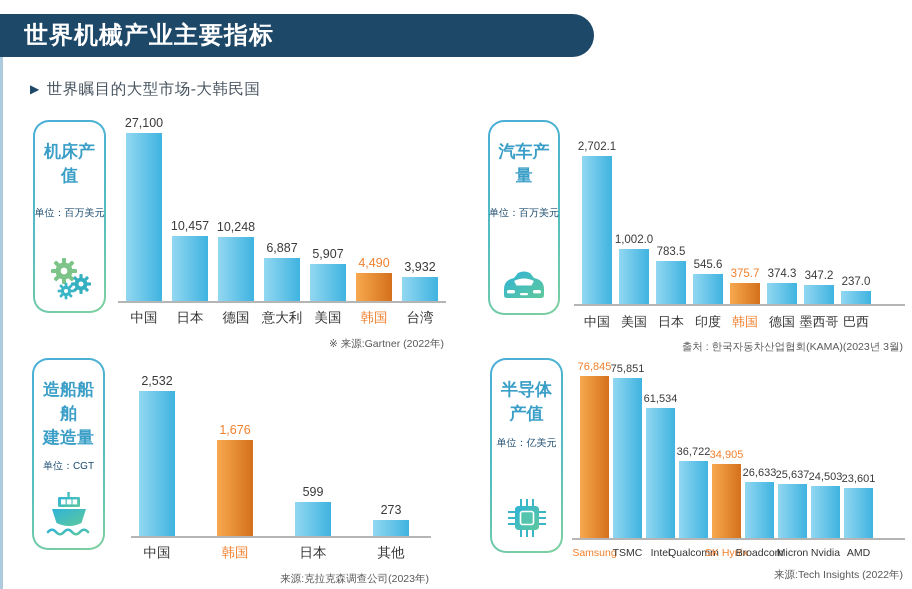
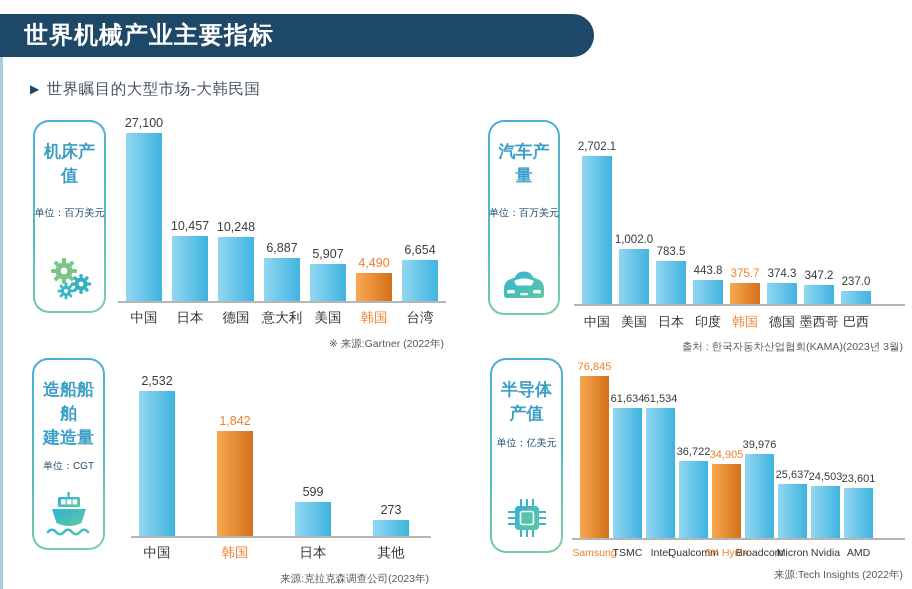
机床产值/台湾: 3,932 -> 6,654
汽车产量/印度: 545.6 -> 443.8
造船船舶 建造量/韩国: 1,676 -> 1,842
半导体 产值/TSMC: 75,851 -> 61,634
半导体 产值/Broadcom: 26,633 -> 39,976
